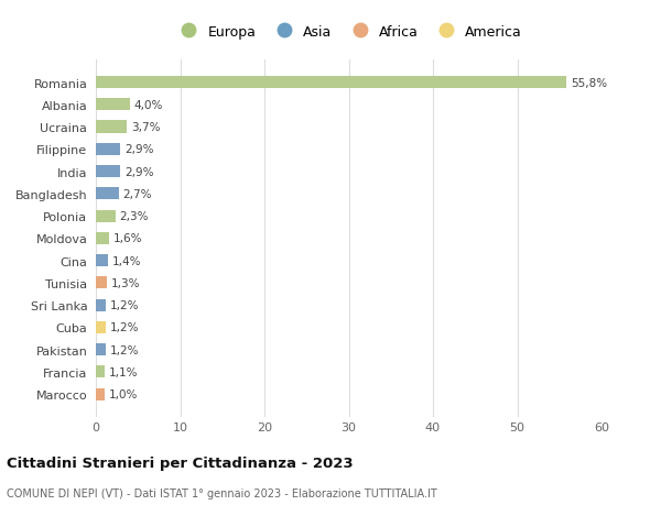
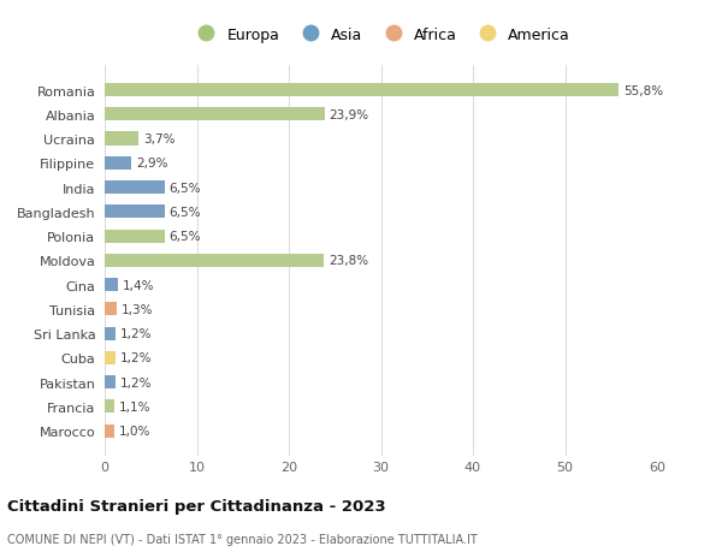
Albania: 4,0% -> 23,9%
India: 2,9% -> 6,5%
Bangladesh: 2,7% -> 6,5%
Polonia: 2,3% -> 6,5%
Moldova: 1,6% -> 23,8%
